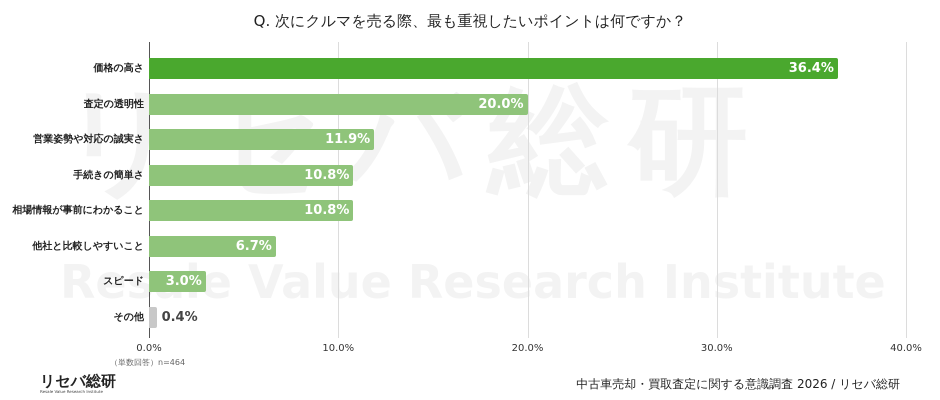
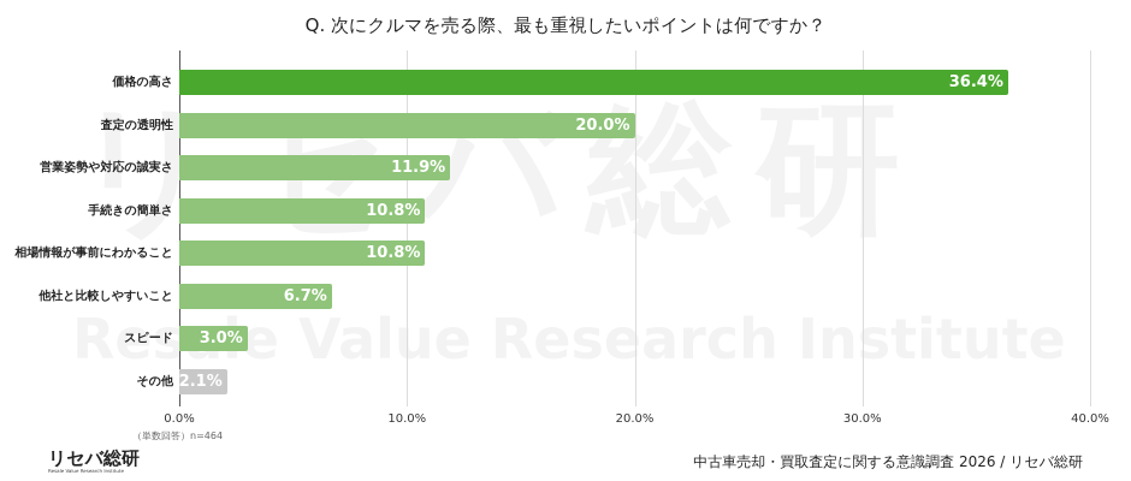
その他: 0.4% -> 2.1%
